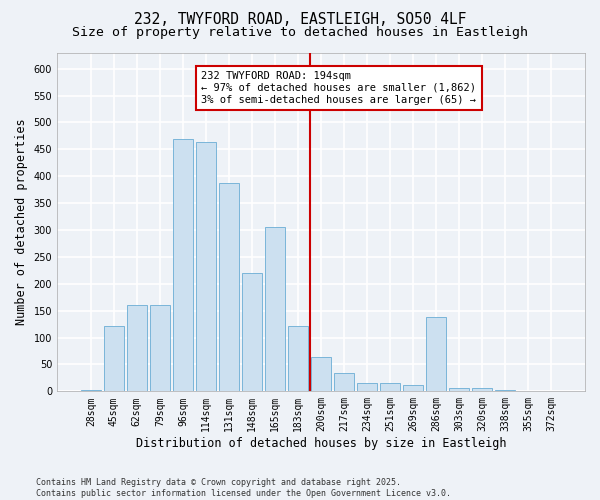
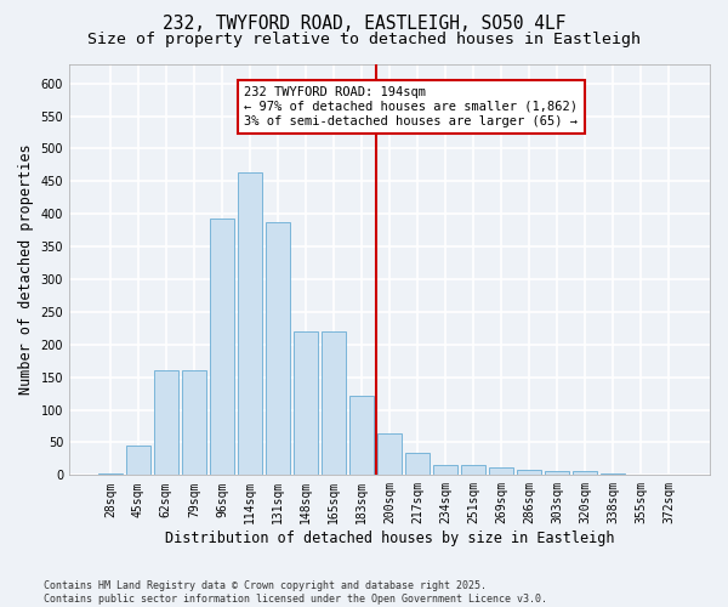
45sqm: 122 -> 46
96sqm: 470 -> 393
165sqm: 306 -> 220
286sqm: 138 -> 8
